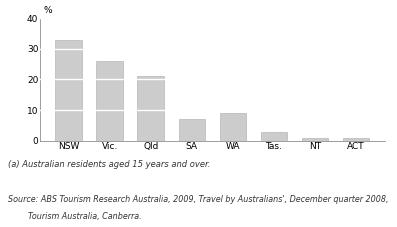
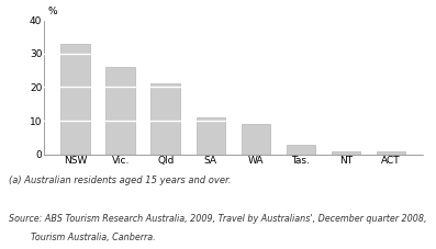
SA: 7 -> 11
